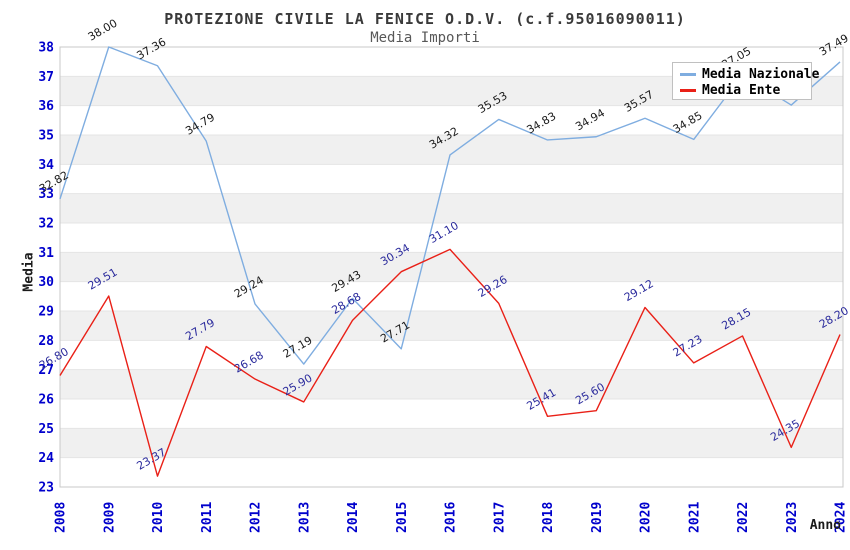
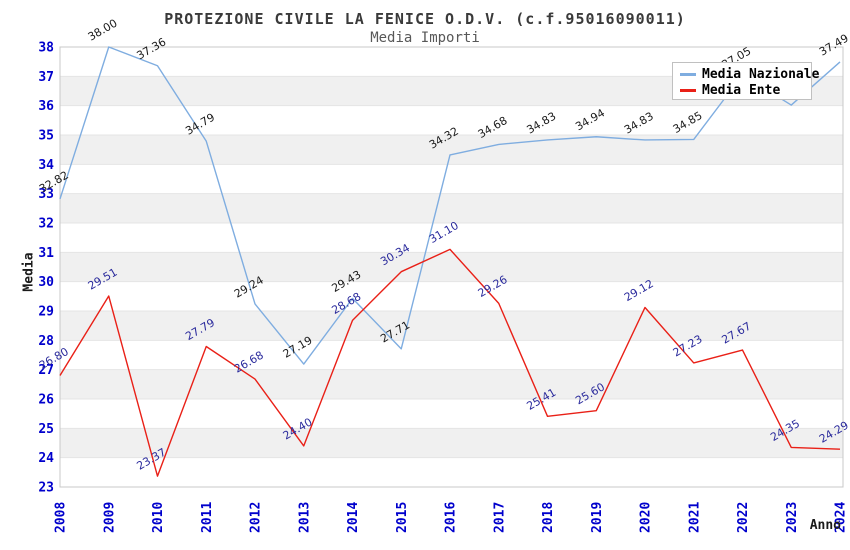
Media Ente/2013: 25.90 -> 24.40
Media Nazionale/2017: 35.53 -> 34.68
Media Nazionale/2020: 35.57 -> 34.83
Media Ente/2022: 28.15 -> 27.67
Media Ente/2024: 28.20 -> 24.29
